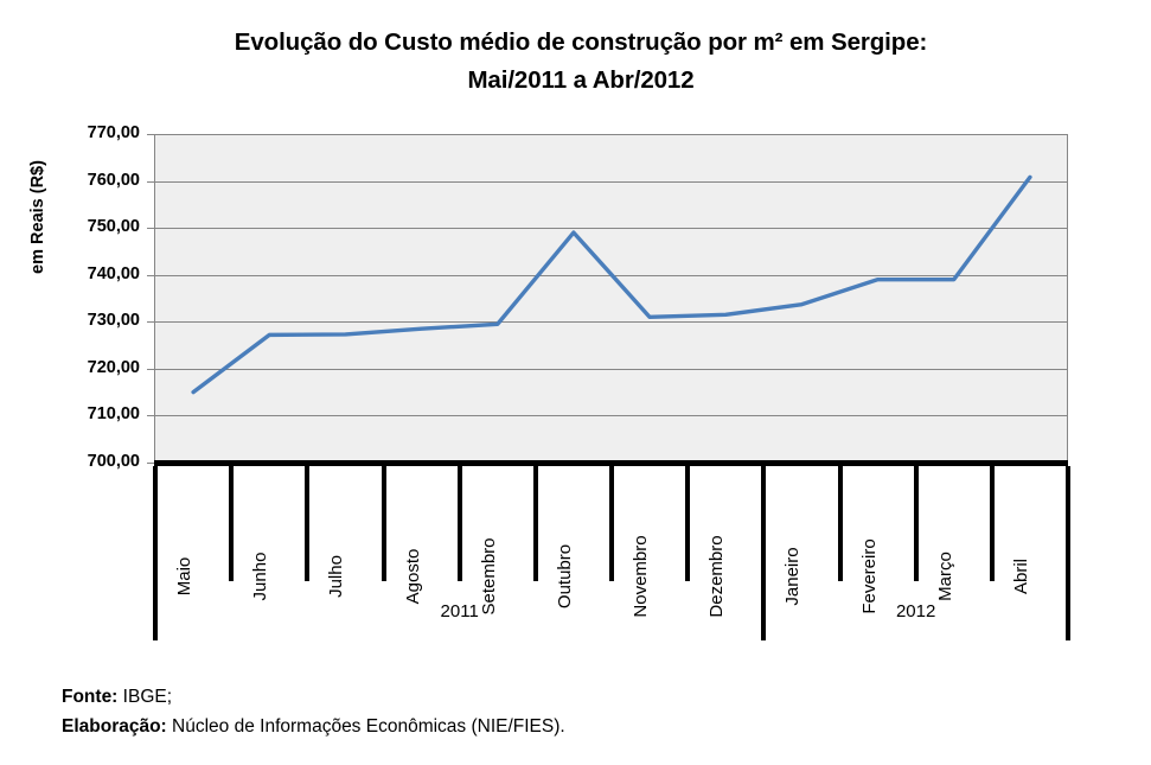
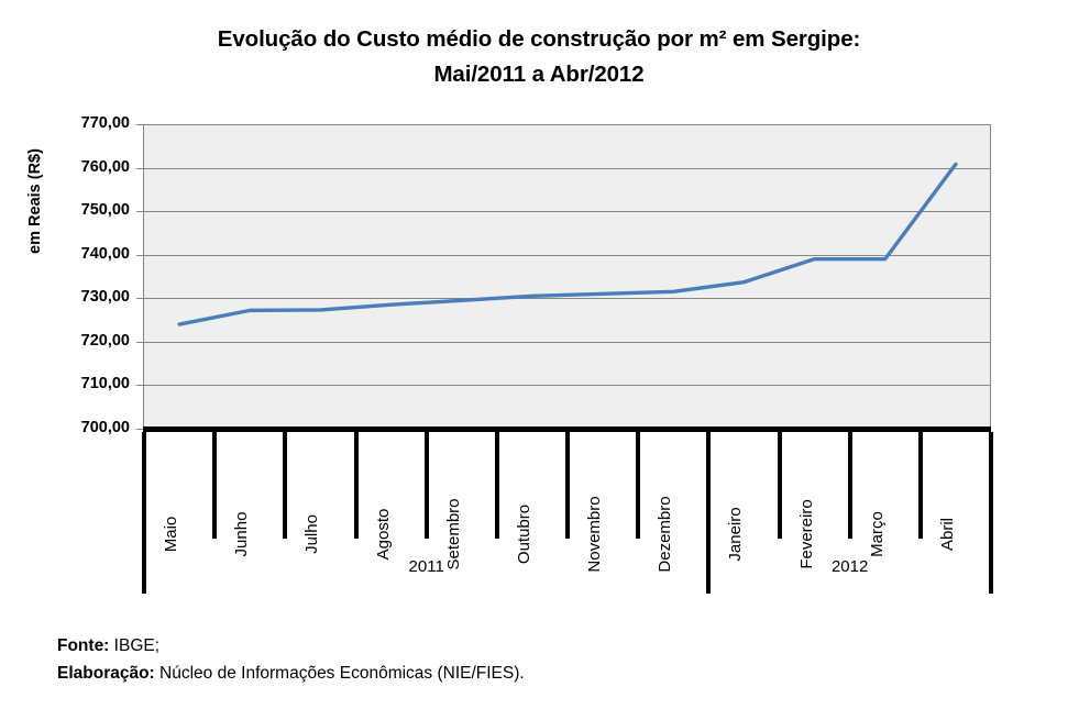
Maio: 715 -> 724
Outubro: 749 -> 730
